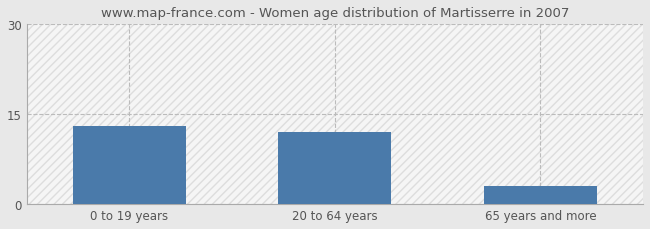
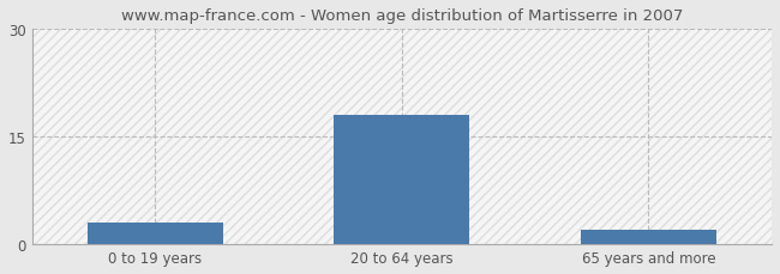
0 to 19 years: 13 -> 3
20 to 64 years: 12 -> 18
65 years and more: 3 -> 2
